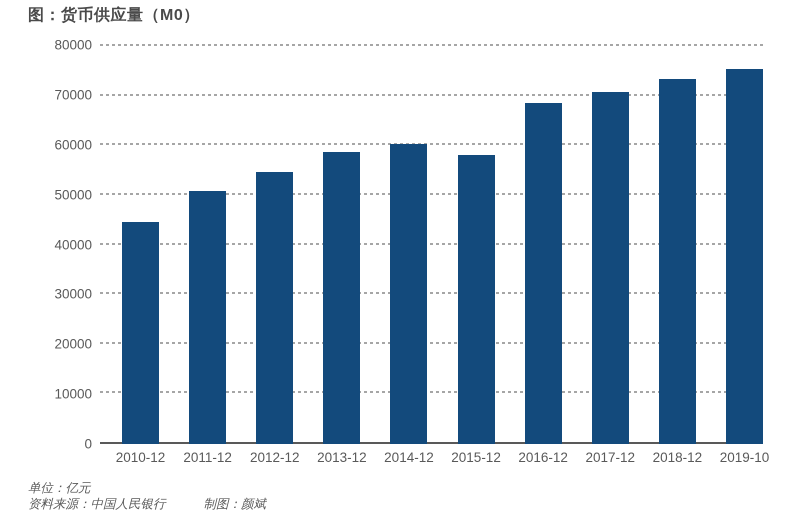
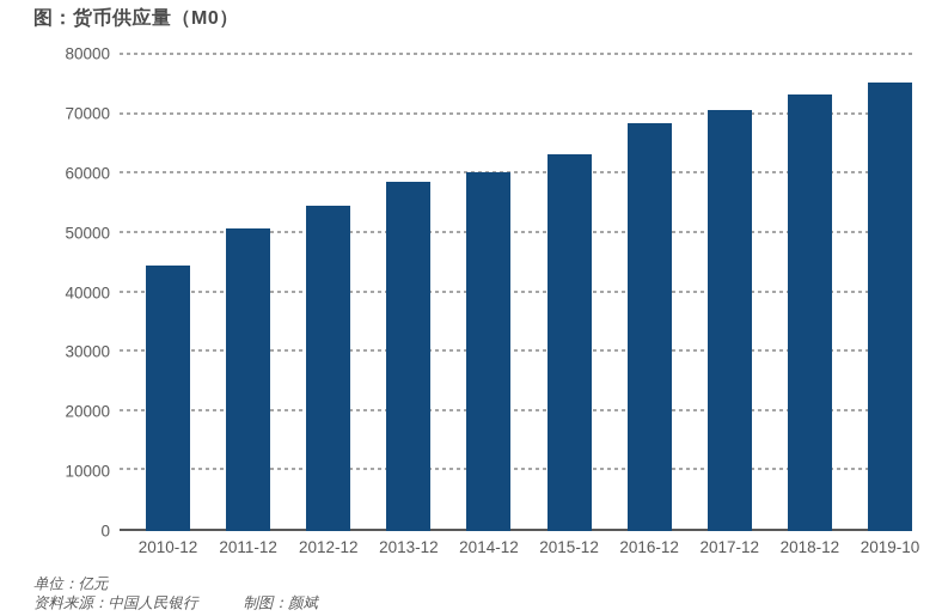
2015-12: 58000 -> 63000
